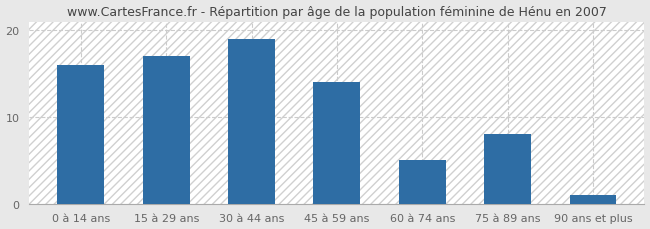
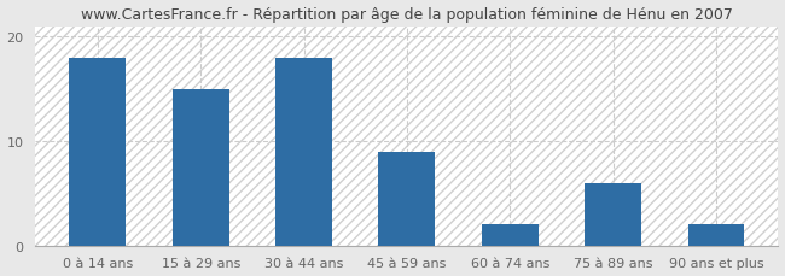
0 à 14 ans: 16 -> 18
15 à 29 ans: 17 -> 15
30 à 44 ans: 19 -> 18
45 à 59 ans: 14 -> 9
60 à 74 ans: 5 -> 2
75 à 89 ans: 8 -> 6
90 ans et plus: 1 -> 2
